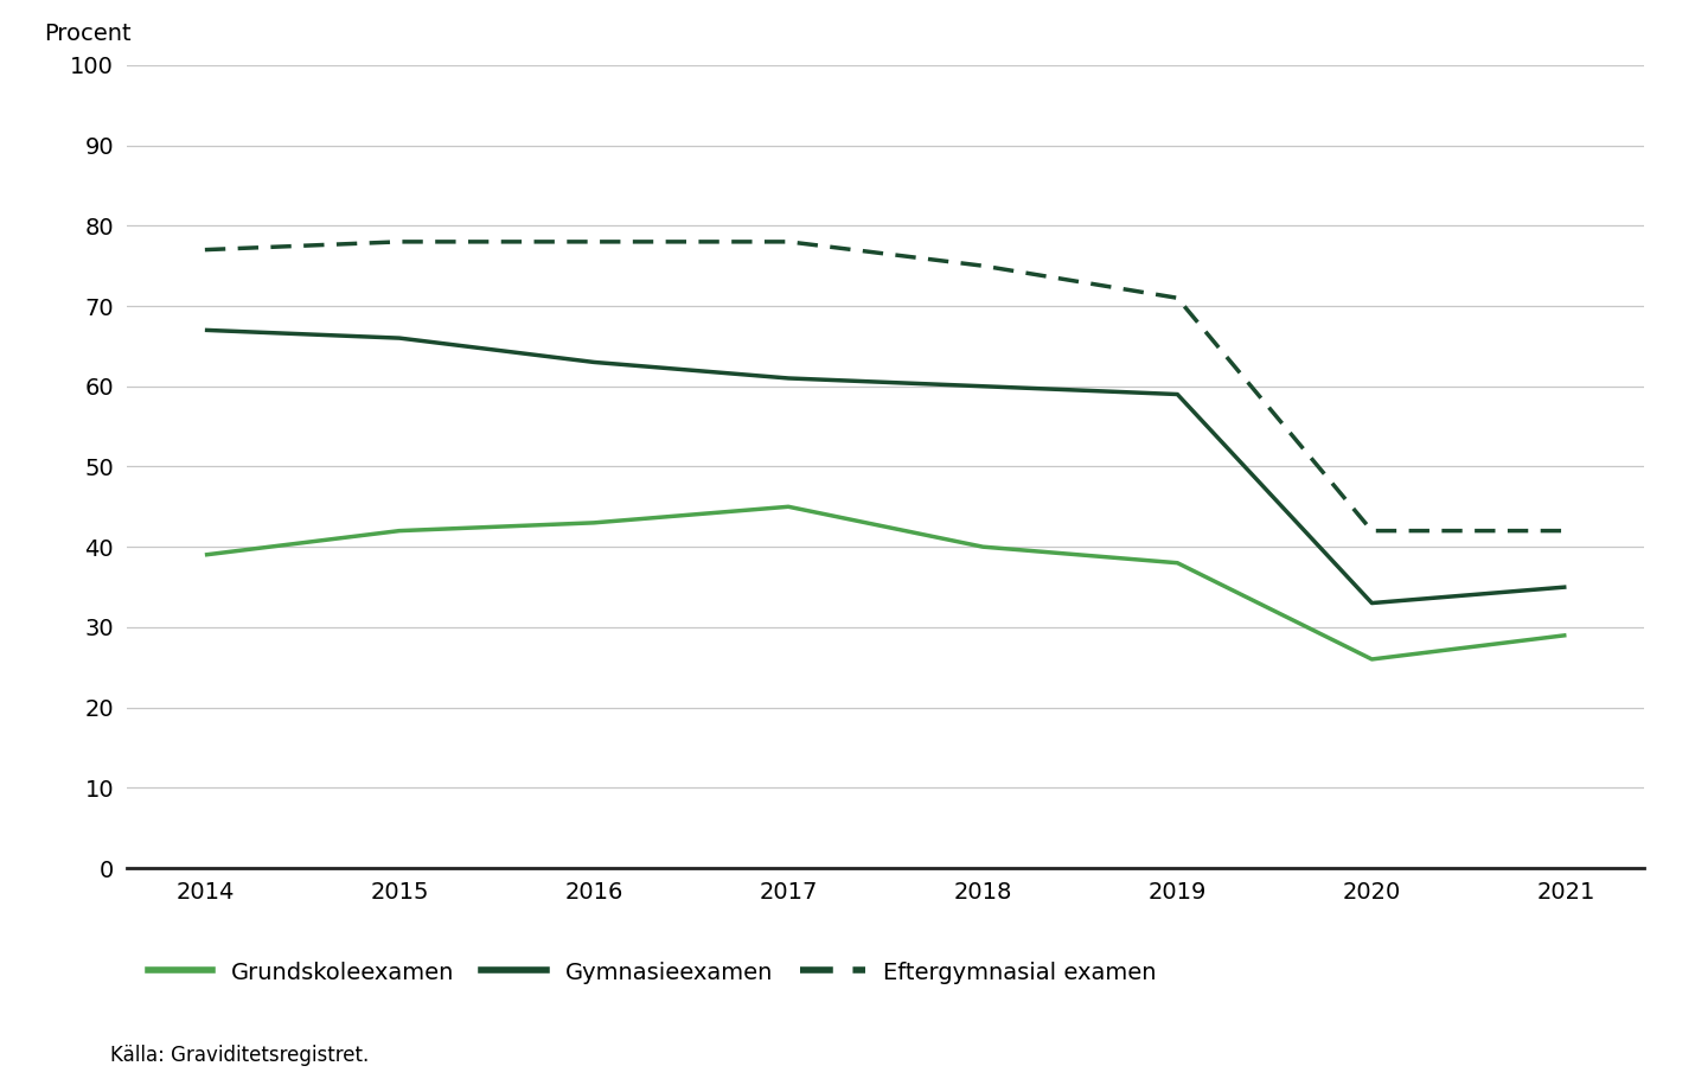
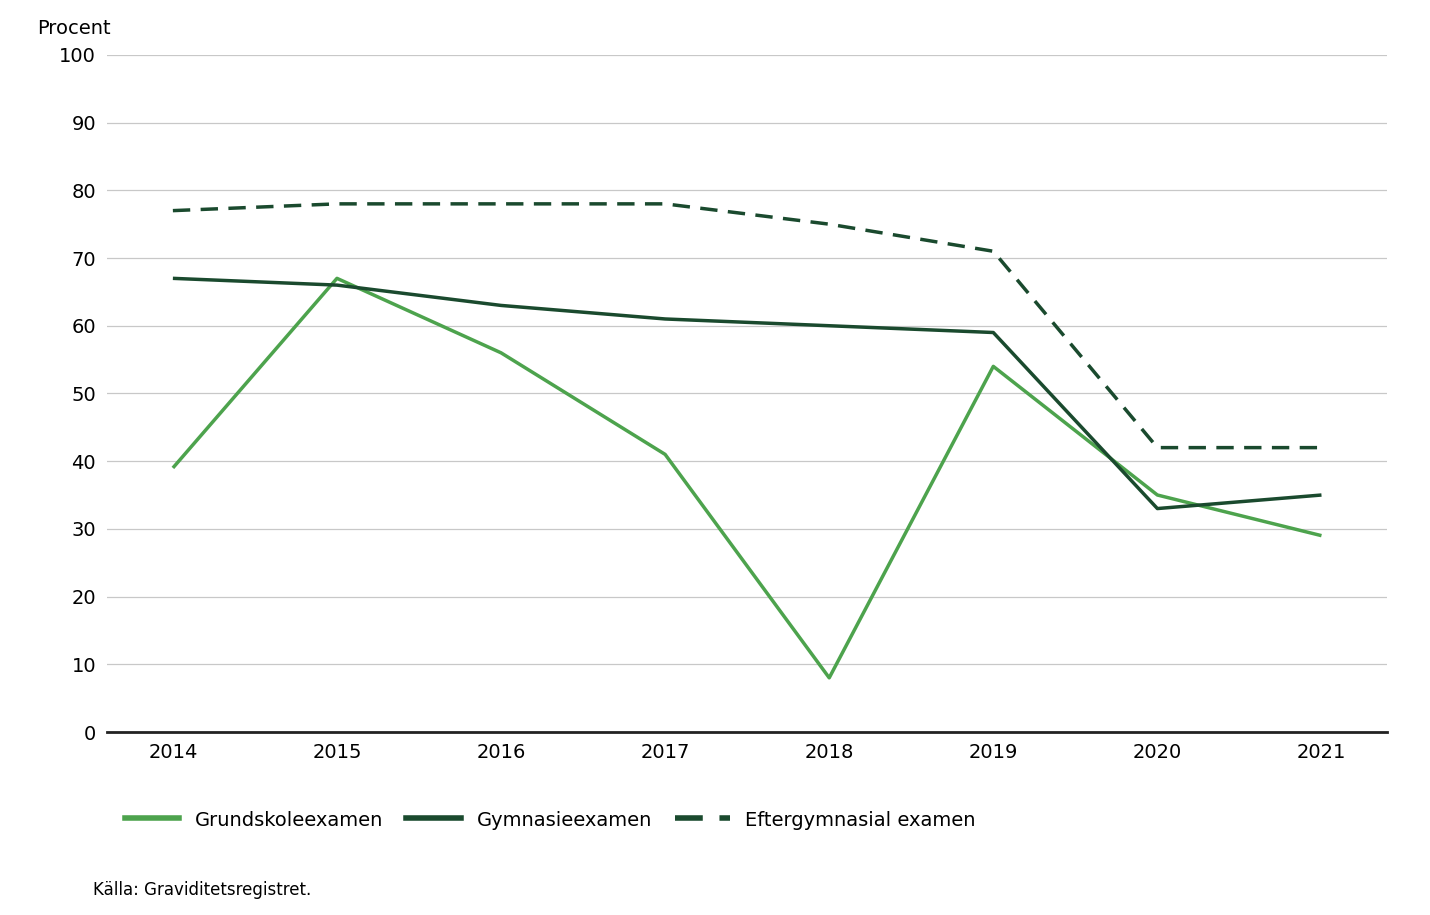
Grundskoleexamen/2015: 42 -> 67
Grundskoleexamen/2016: 43 -> 56
Grundskoleexamen/2017: 45 -> 41
Grundskoleexamen/2018: 40 -> 8
Grundskoleexamen/2019: 38 -> 54
Grundskoleexamen/2020: 26 -> 35
